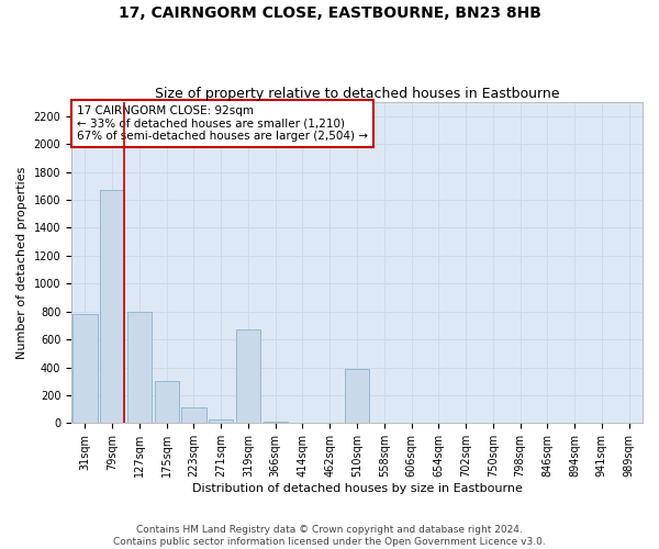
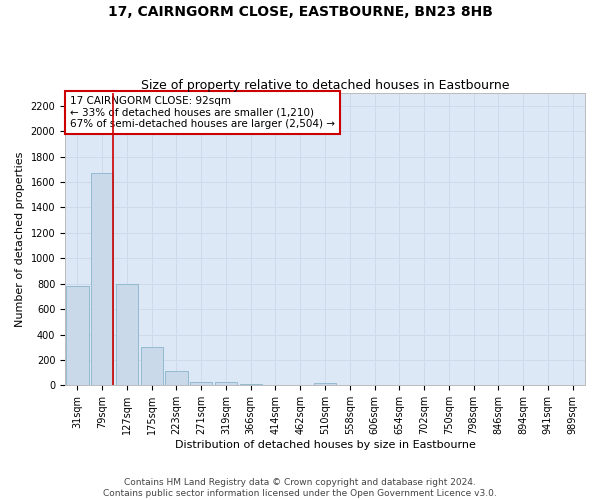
319sqm: 670 -> 20
510sqm: 390 -> 20
